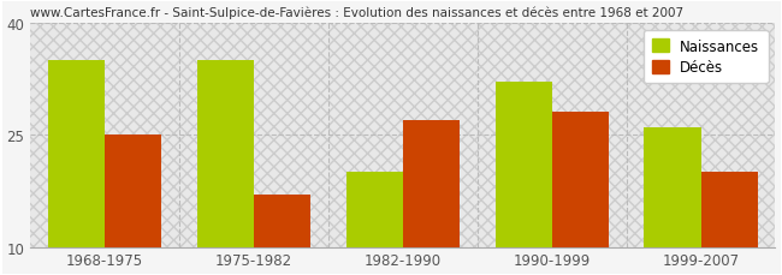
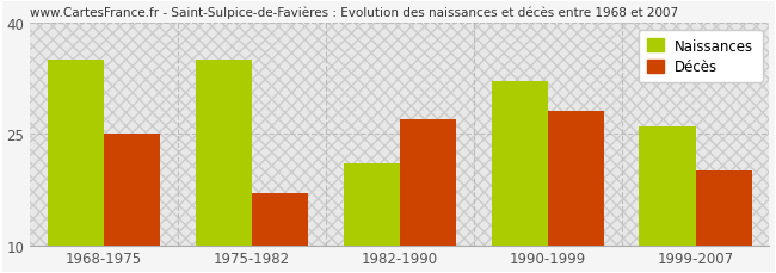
Naissances/1982-1990: 20 -> 21
